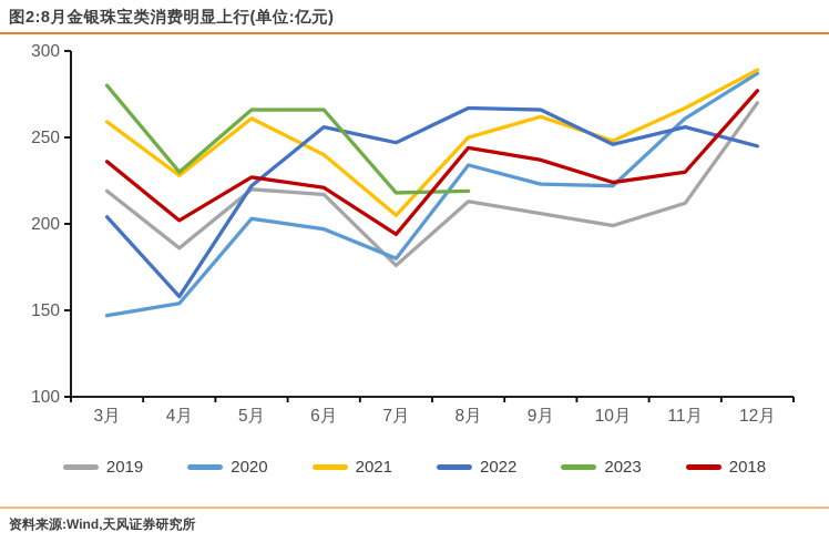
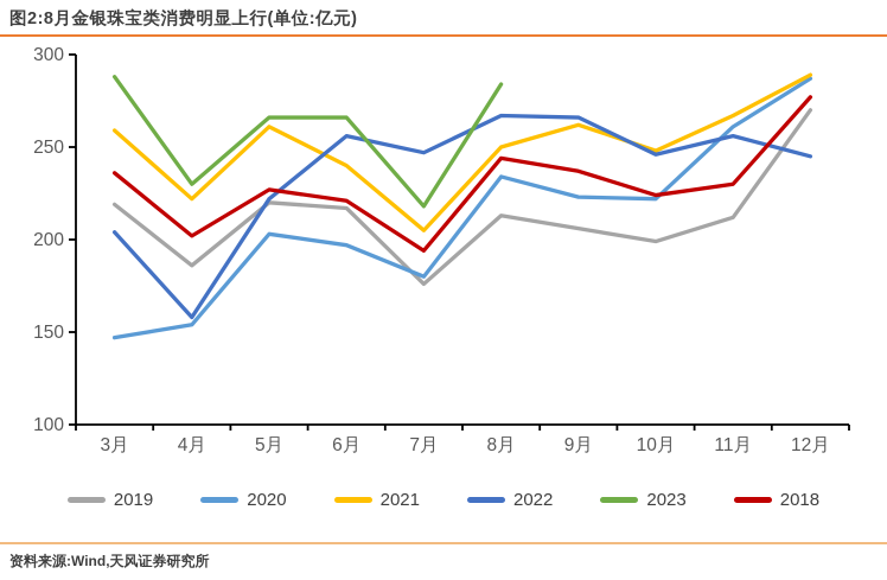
2023/3月: 280 -> 288
2021/4月: 228 -> 222
2023/8月: 219 -> 284
